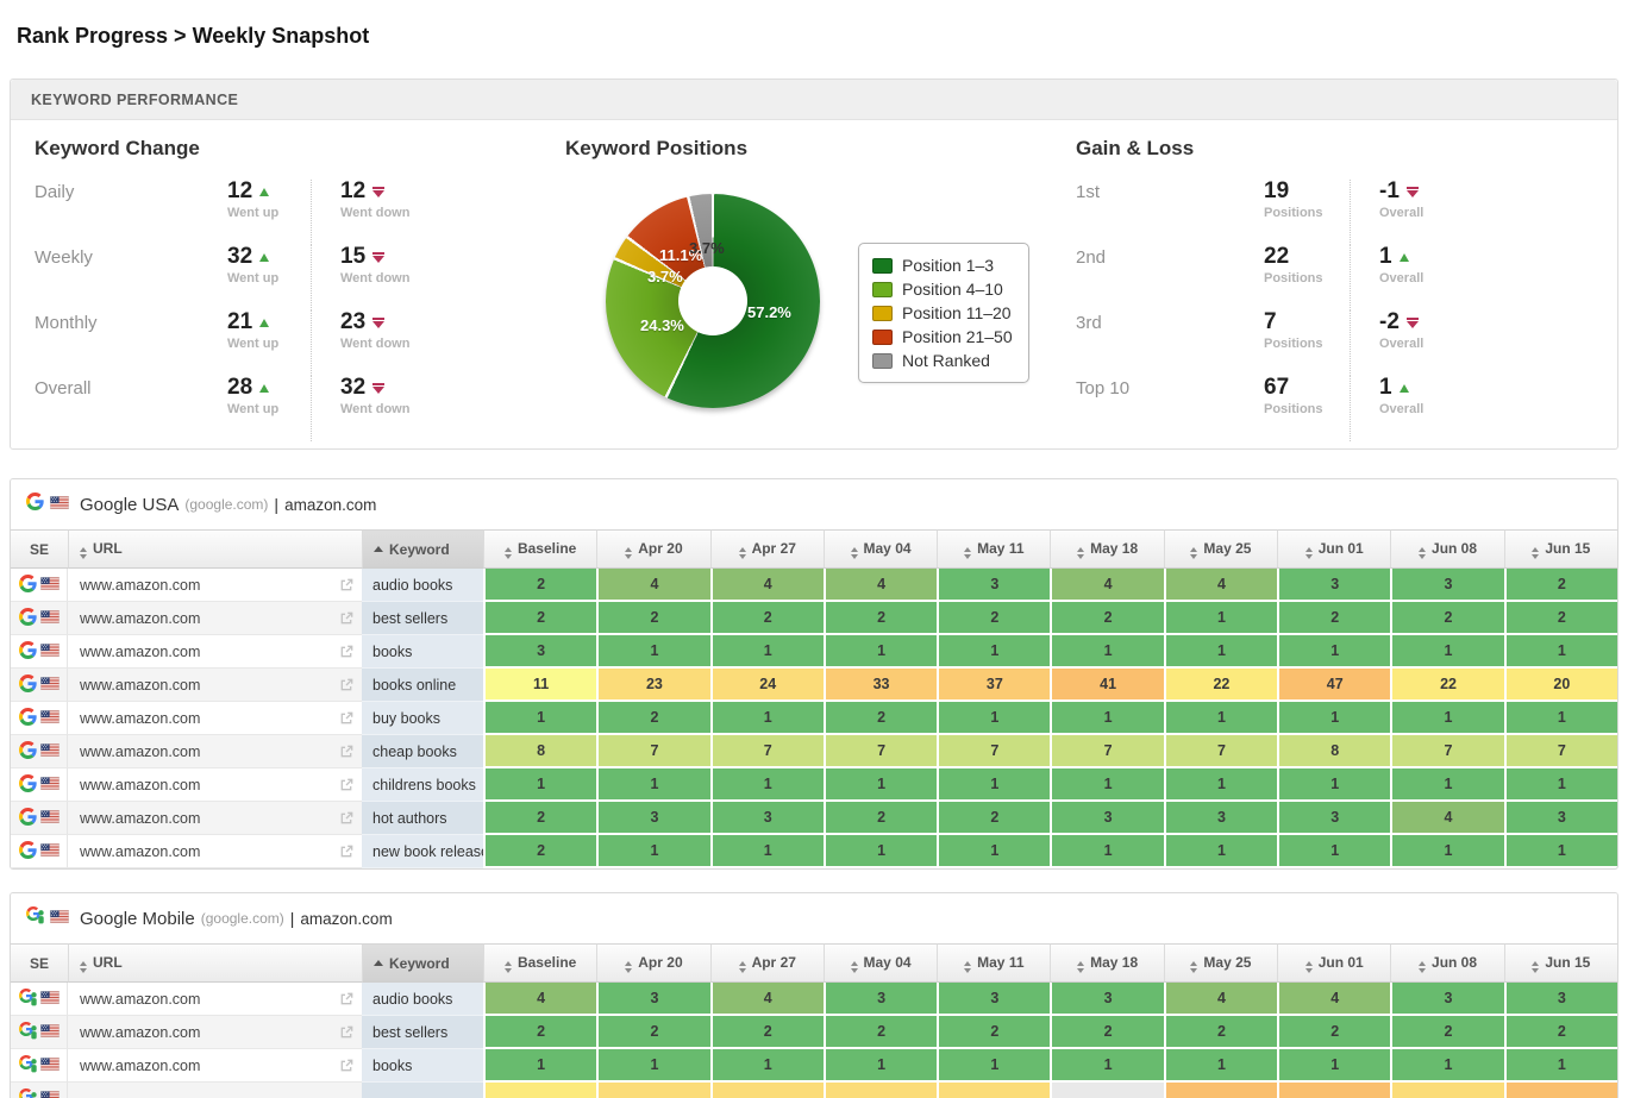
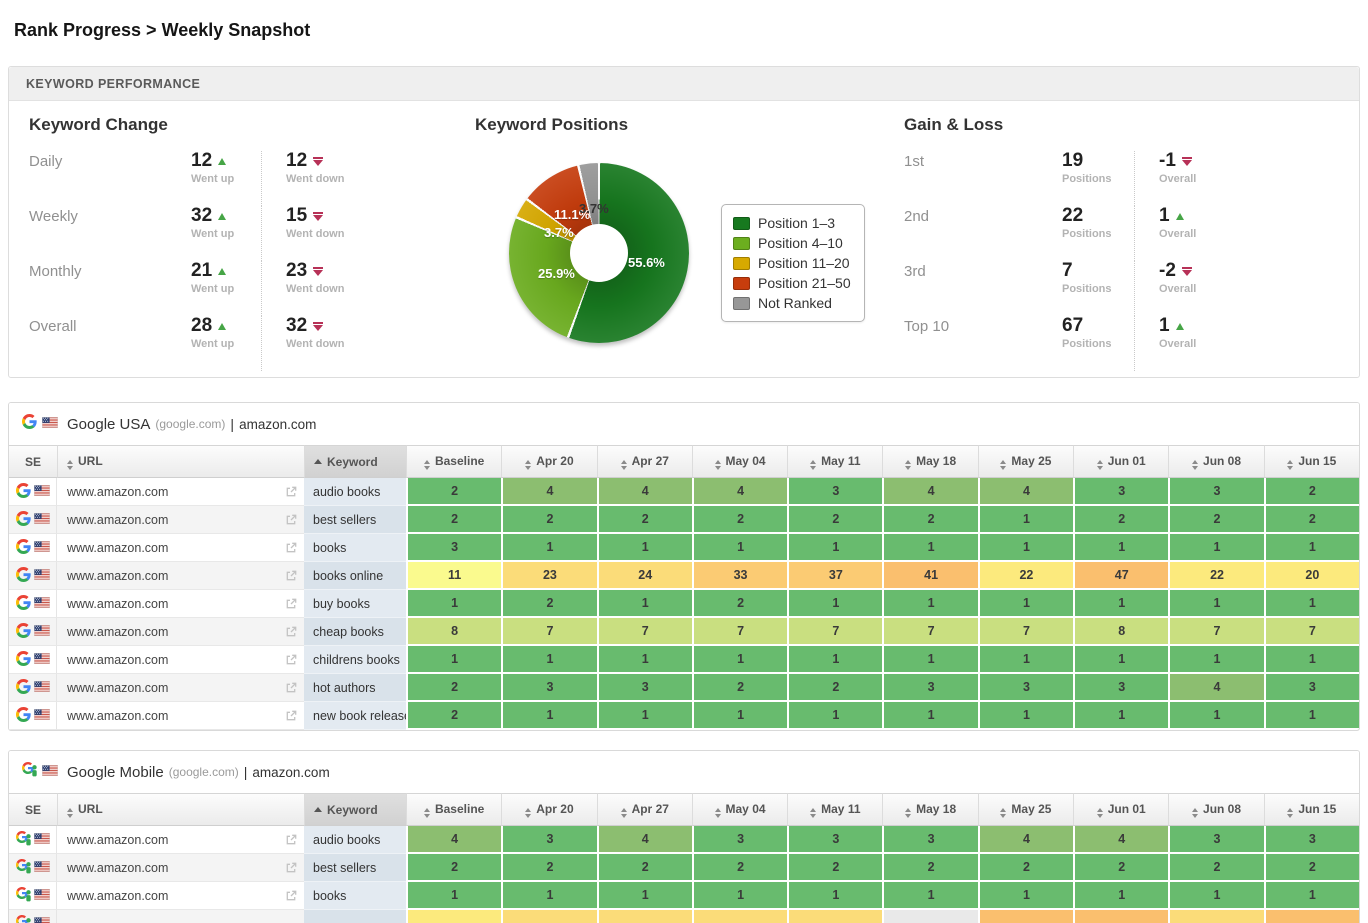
Position 1–3: 57.2% -> 55.6%
Position 4–10: 24.3% -> 25.9%
